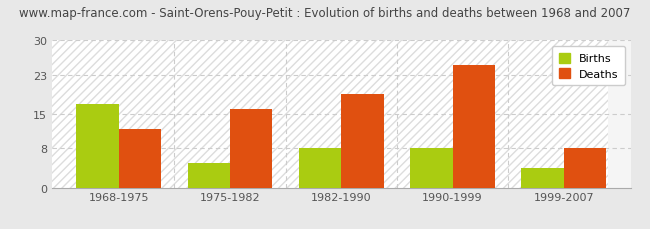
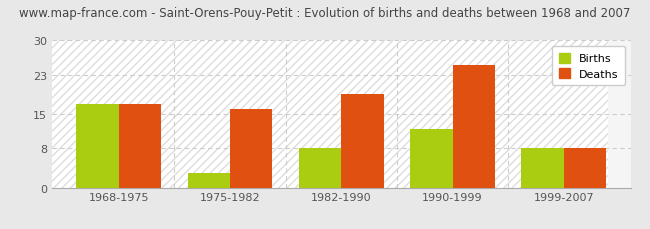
Deaths/1968-1975: 12 -> 17
Births/1975-1982: 5 -> 3
Births/1990-1999: 8 -> 12
Births/1999-2007: 4 -> 8
